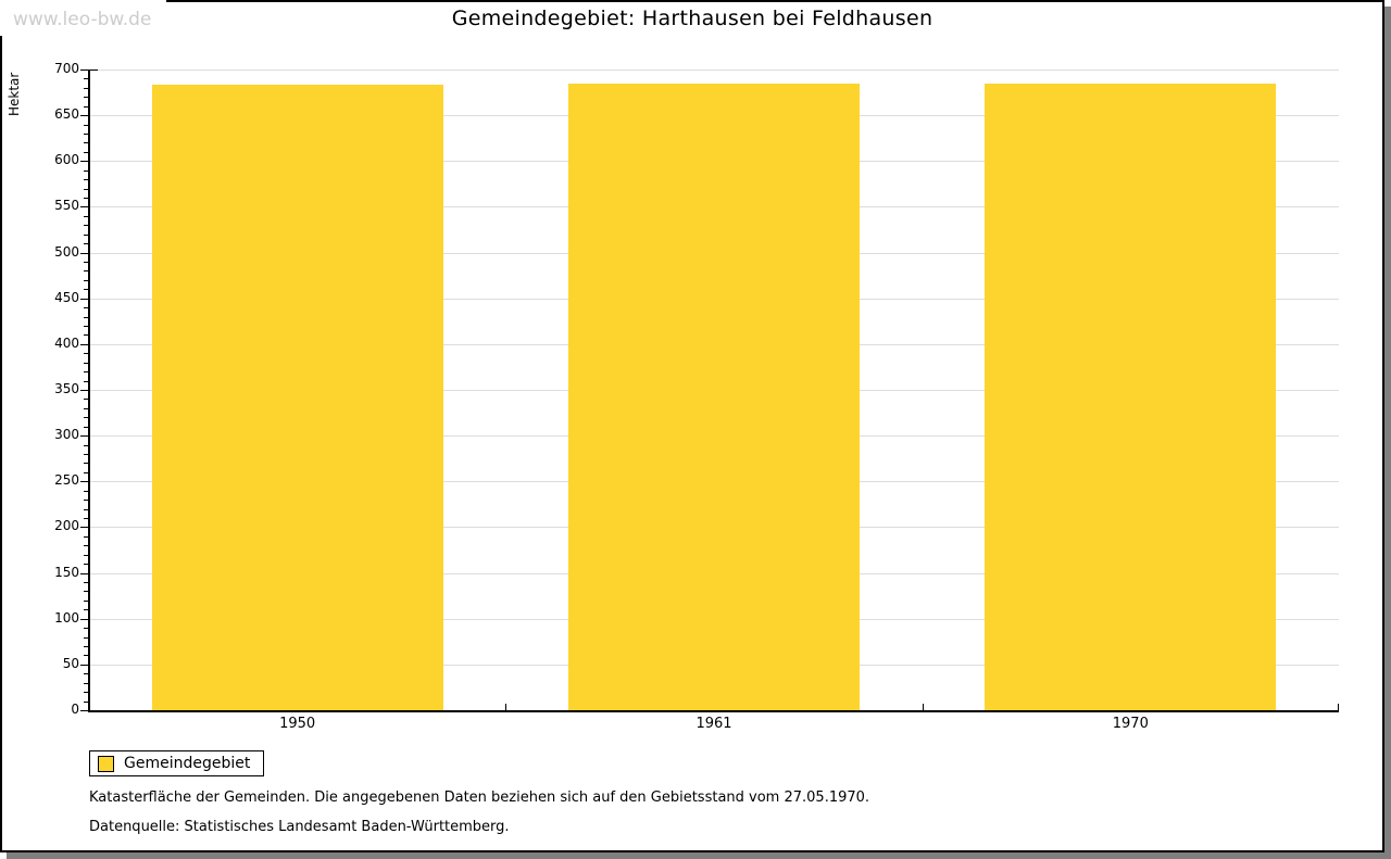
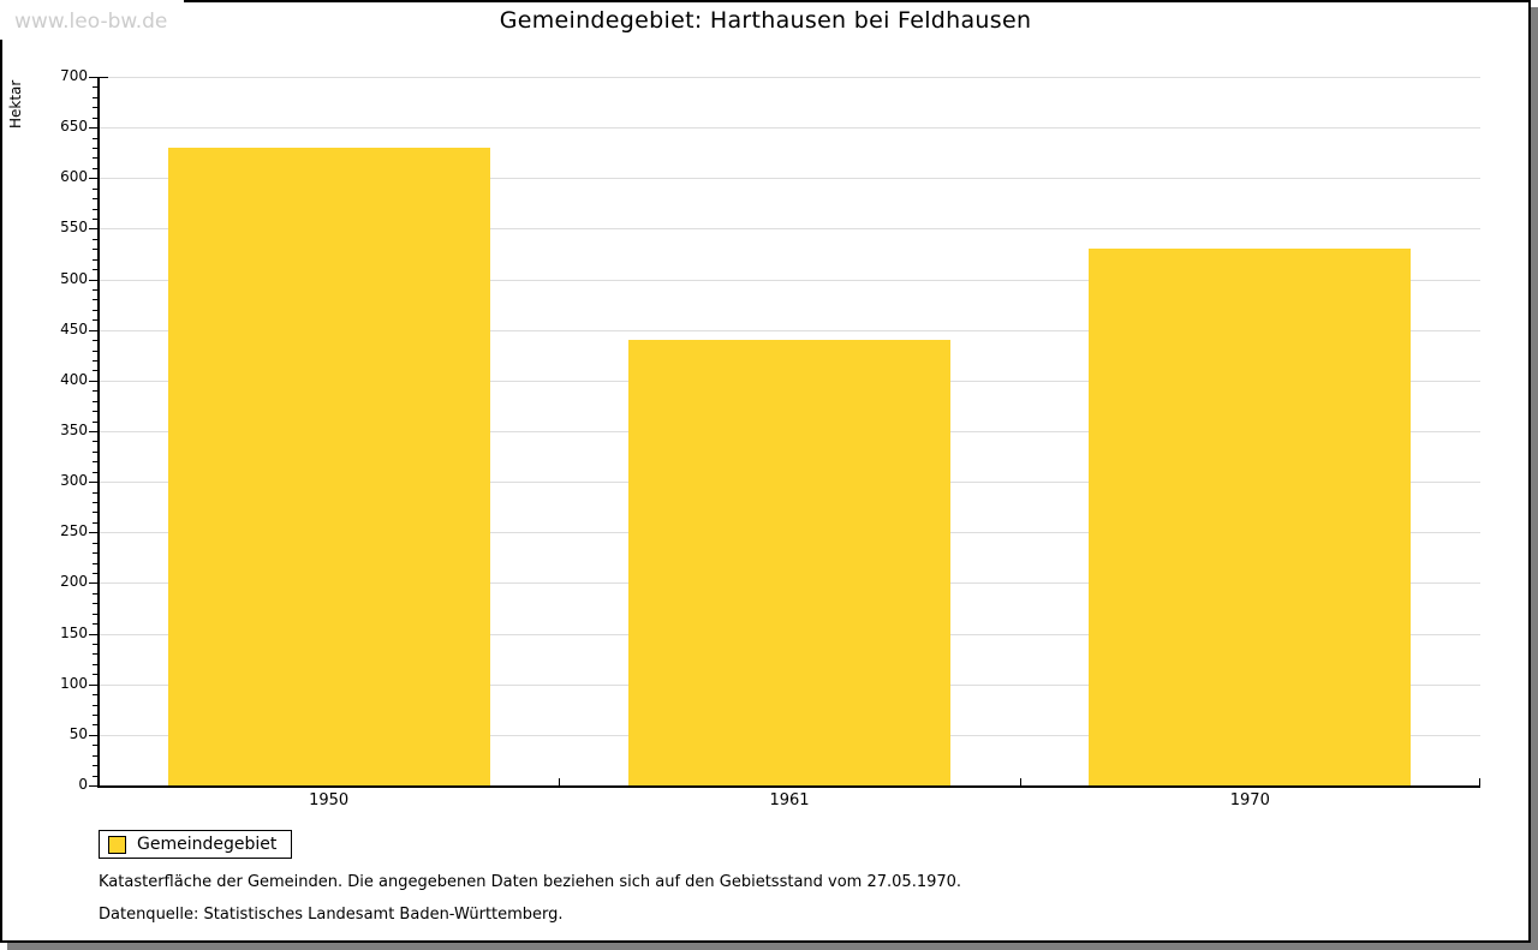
1950: 680 -> 630
1961: 680 -> 440
1970: 680 -> 530
